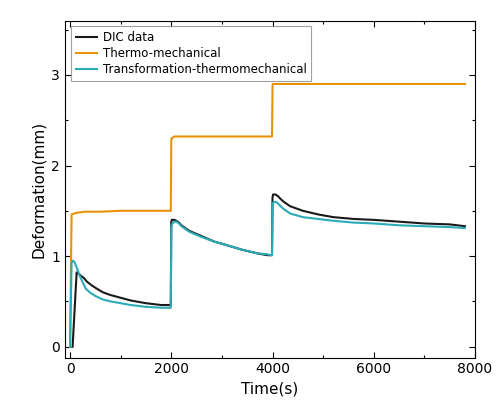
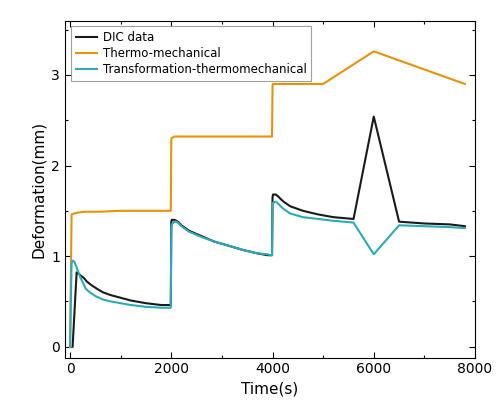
DIC data/6000: 1.40 -> 2.54
Thermo-mechanical/6000: 2.90 -> 3.26
Transformation-thermomechanical/6000: 1.36 -> 1.02
